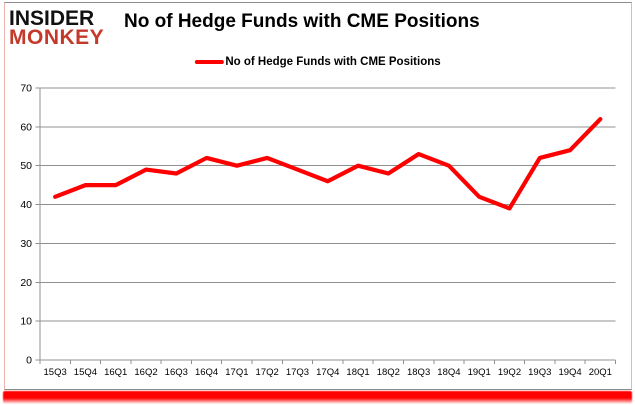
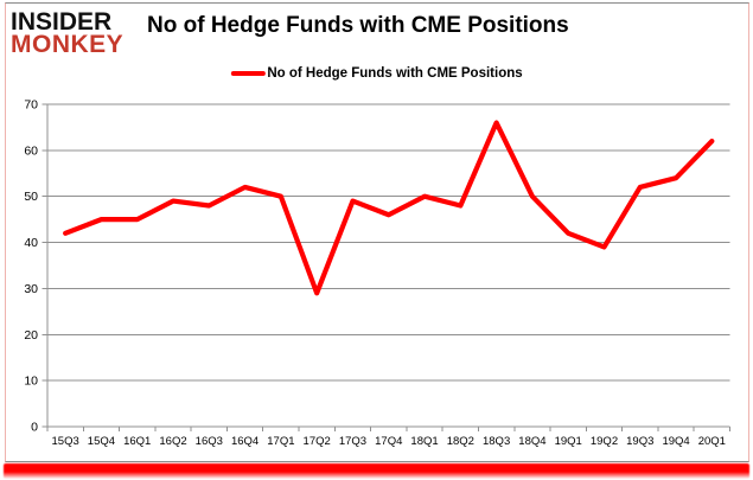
17Q2: 52 -> 29
18Q3: 53 -> 66
